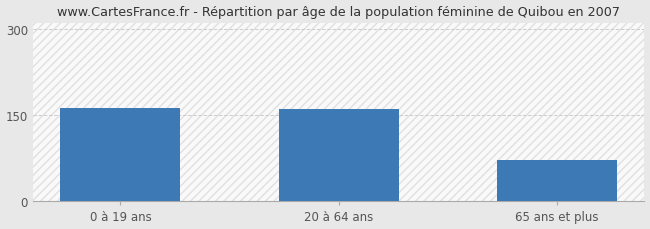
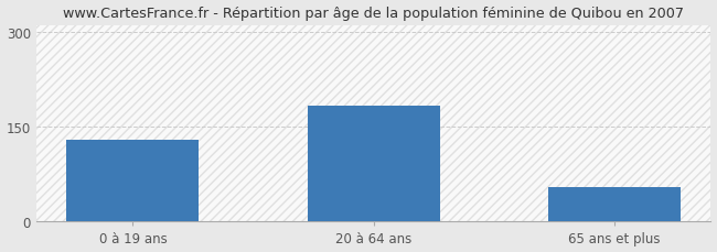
0 à 19 ans: 162 -> 130
20 à 64 ans: 160 -> 183
65 ans et plus: 72 -> 55
